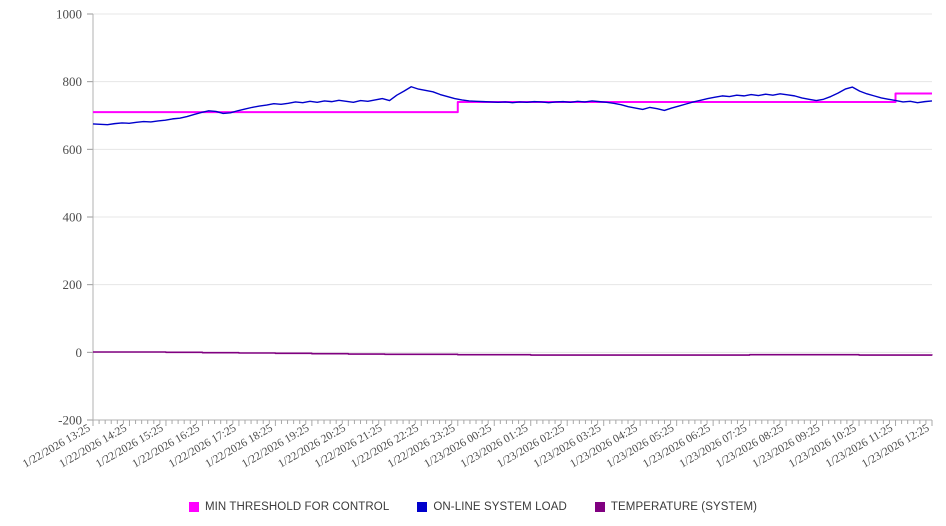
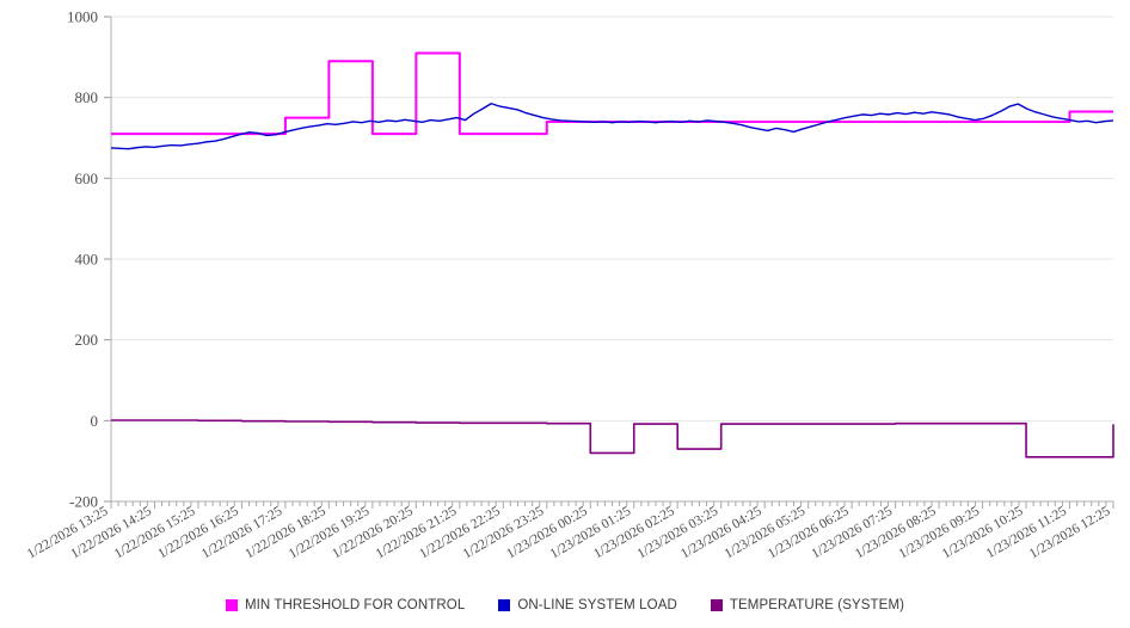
MIN THRESHOLD FOR CONTROL/1/22/2026 17:25: 710 -> 750
MIN THRESHOLD FOR CONTROL/1/22/2026 18:25: 710 -> 890
ON-LINE SYSTEM LOAD/1/22/2026 19:25: 730 -> 780
MIN THRESHOLD FOR CONTROL/1/22/2026 20:25: 710 -> 910
ON-LINE SYSTEM LOAD/1/22/2026 20:25: 740 -> 790
TEMPERATURE (SYSTEM)/1/23/2026 00:25: -10 -> -80
TEMPERATURE (SYSTEM)/1/23/2026 02:25: -10 -> -70
ON-LINE SYSTEM LOAD/1/23/2026 10:25: 760 -> 690
TEMPERATURE (SYSTEM)/1/23/2026 10:25: -10 -> -90
TEMPERATURE (SYSTEM)/1/23/2026 11:25: -10 -> -90
